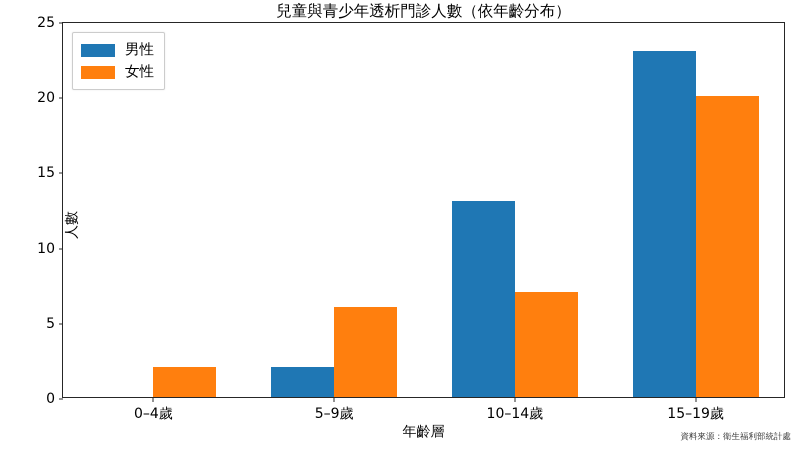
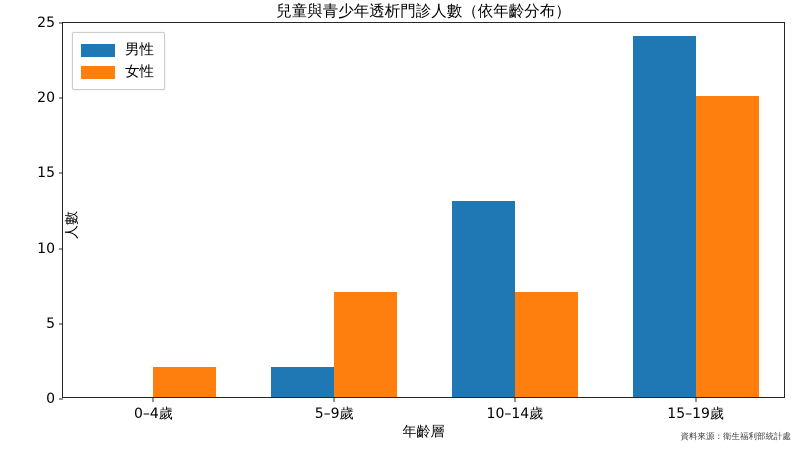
女性/5–9歲: 6 -> 7
男性/15–19歲: 23 -> 24
